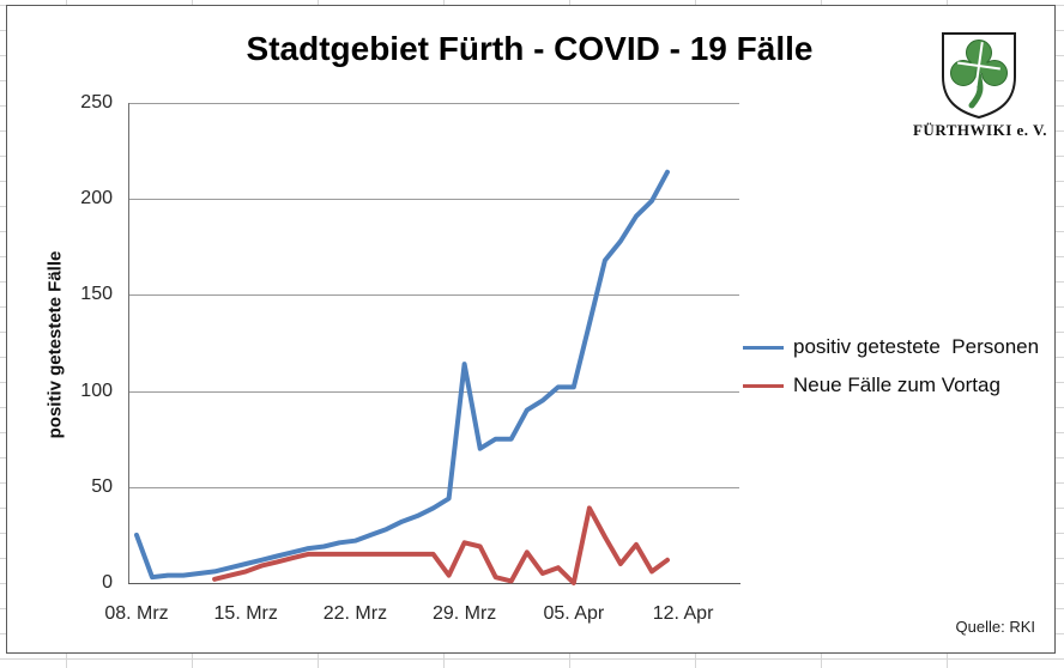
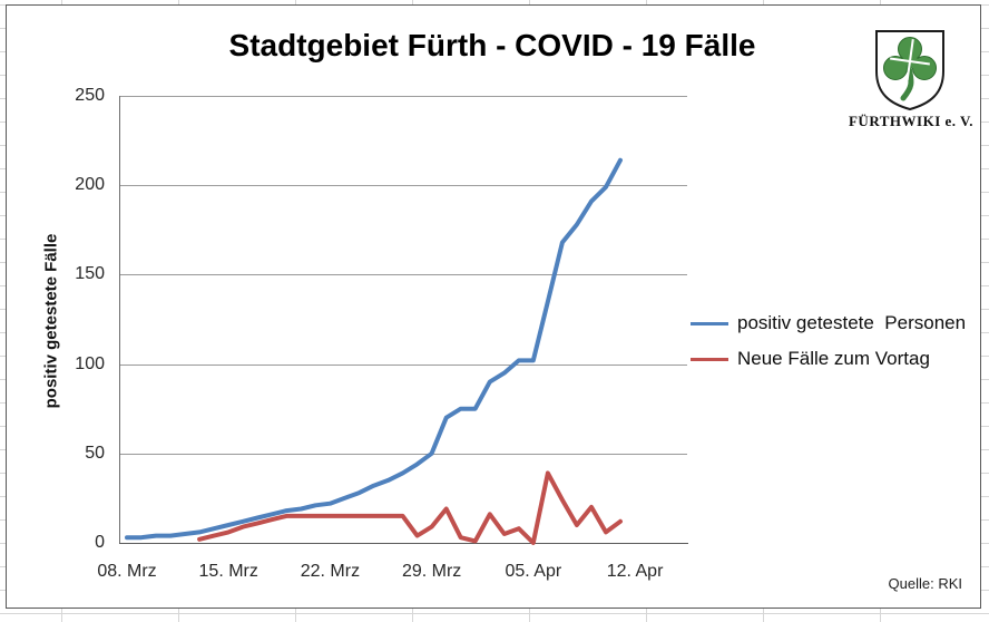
positiv getestete Personen/08. Mrz: 25 -> 3
positiv getestete Personen/29. Mrz: 114 -> 50
Neue Fälle zum Vortag/29. Mrz: 21 -> 9
